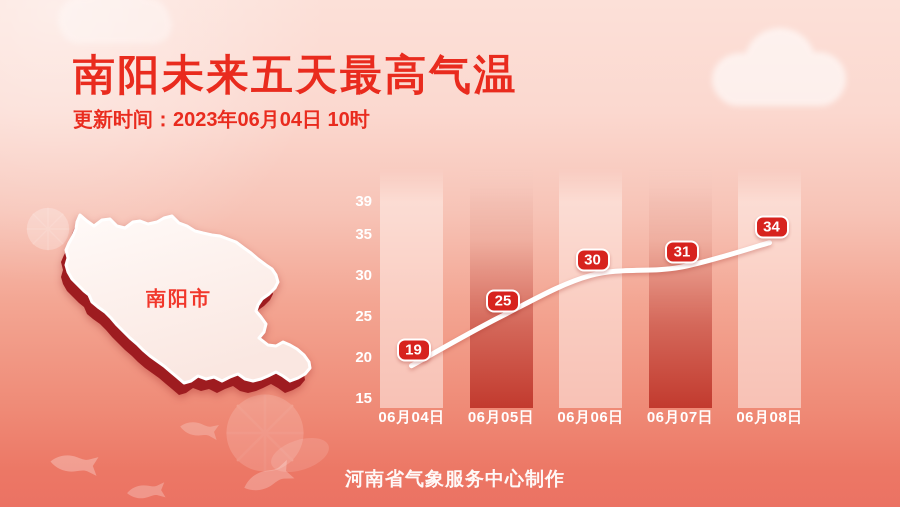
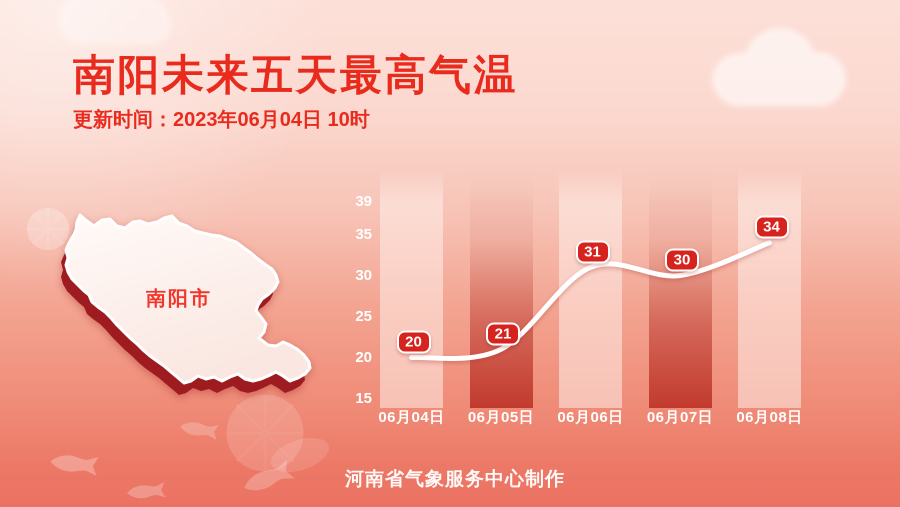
06月04日: 19 -> 20
06月05日: 25 -> 21
06月06日: 30 -> 31
06月07日: 31 -> 30
